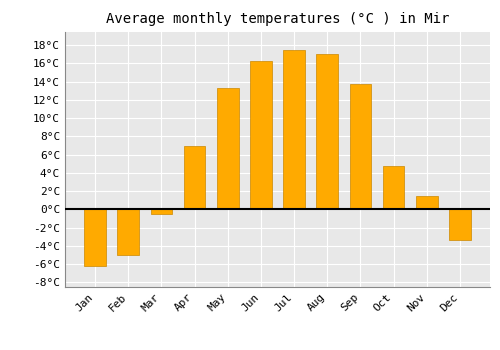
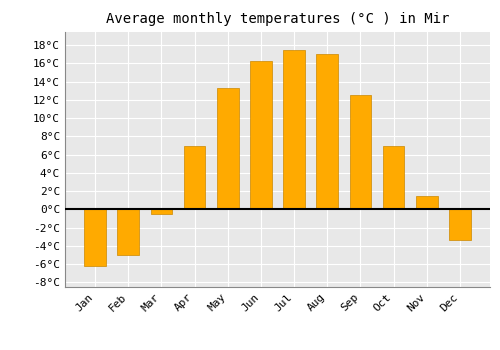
Sep: 13.8°C -> 12.5°C
Oct: 4.8°C -> 7.0°C
